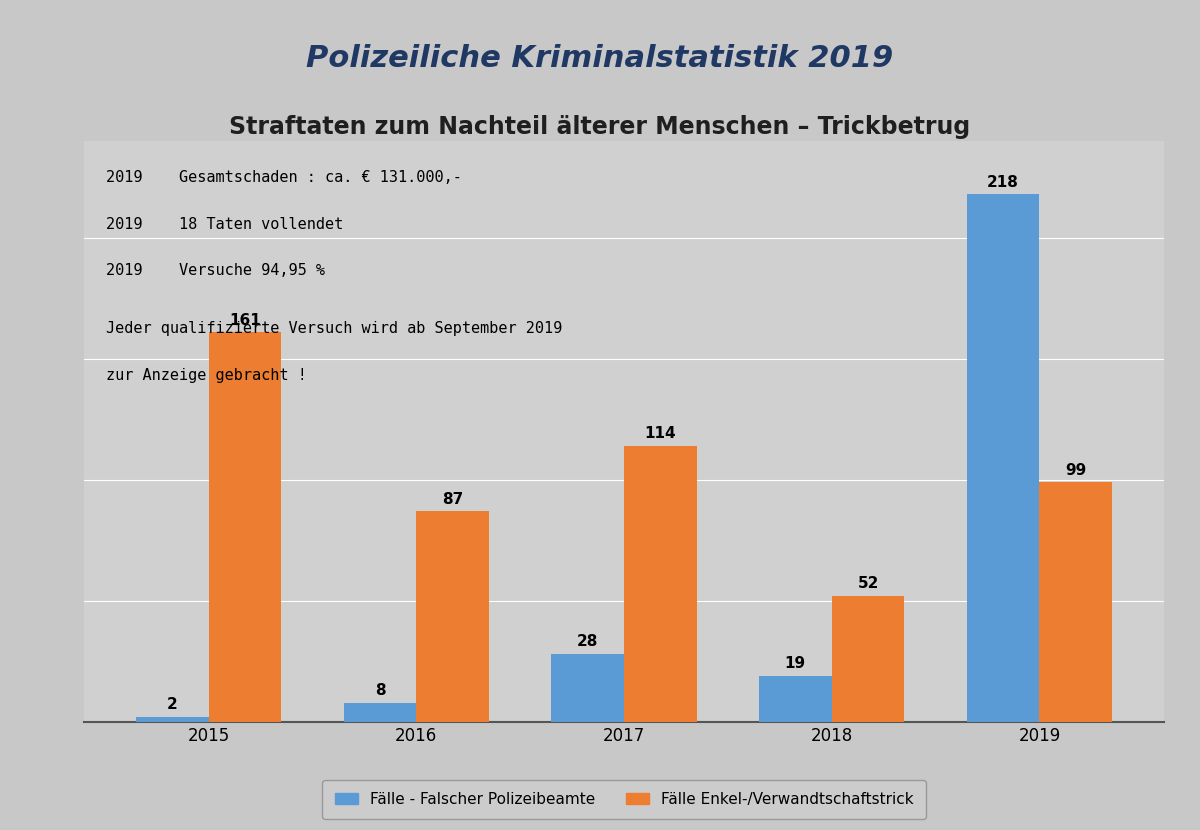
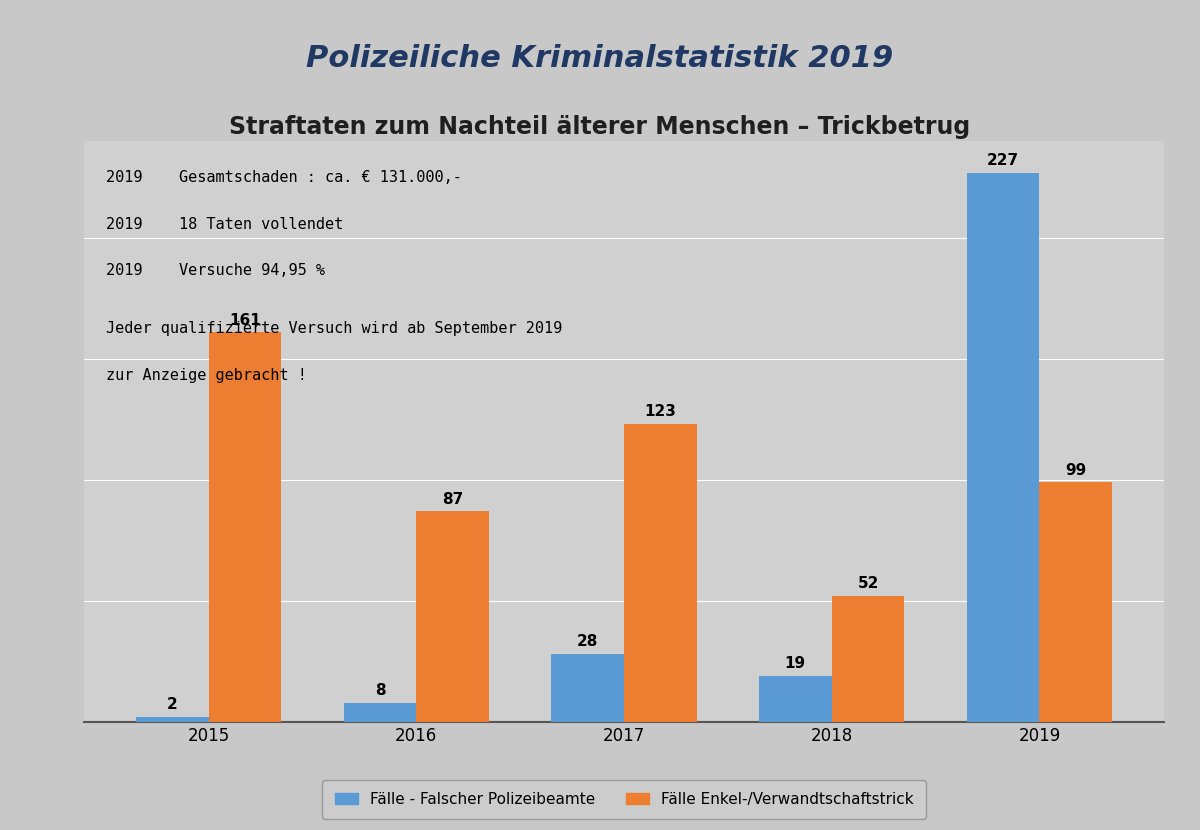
Fälle Enkel-/Verwandtschaftstrick/2017: 114 -> 123
Fälle - Falscher Polizeibeamte/2019: 218 -> 227
